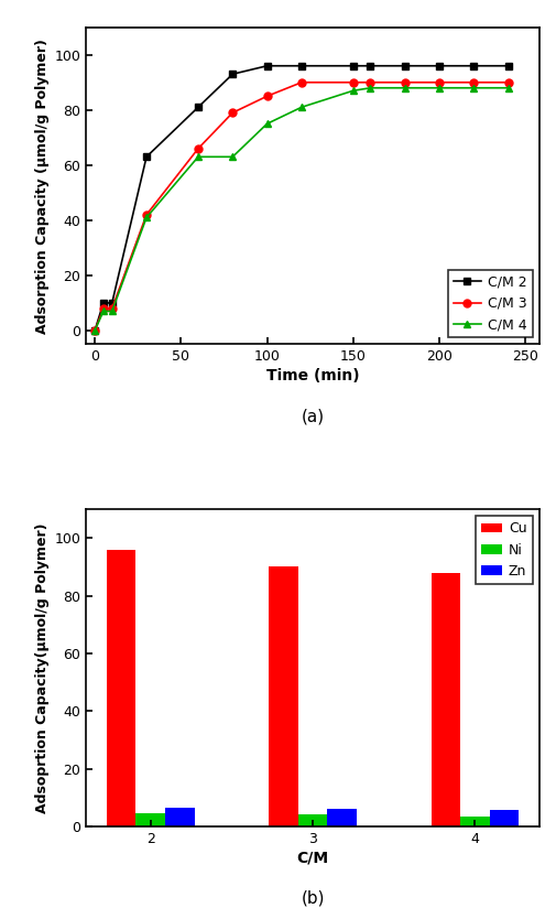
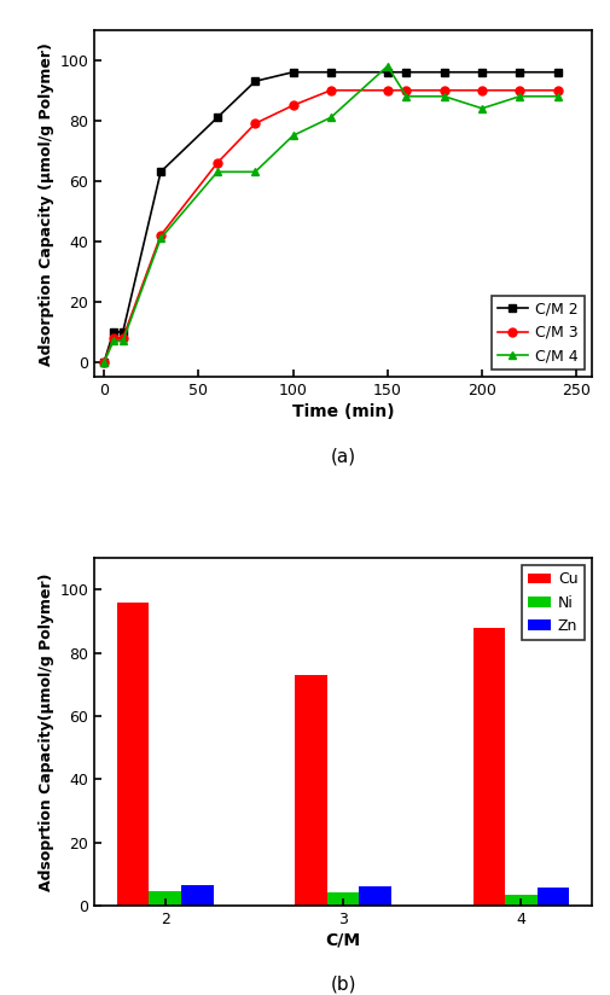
C/M 4/150: 87 -> 98
C/M 4/200: 88 -> 84
Cu/3: 90 -> 73
